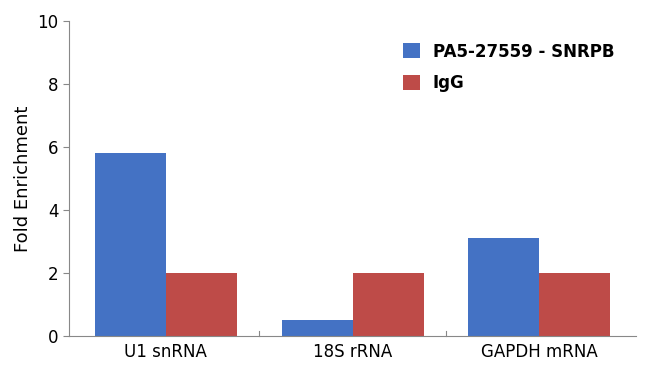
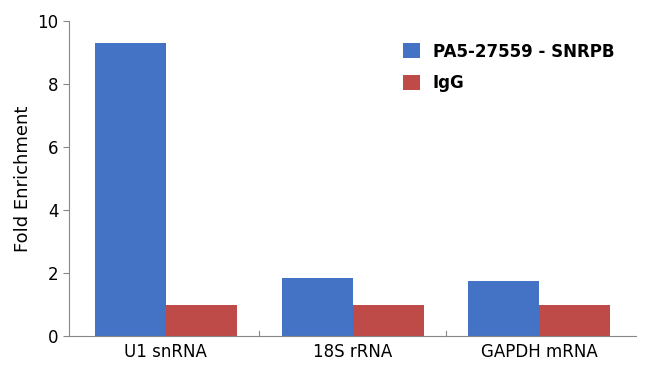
PA5-27559 - SNRPB/U1 snRNA: 5.80 -> 9.30
IgG/U1 snRNA: 2 -> 1
PA5-27559 - SNRPB/18S rRNA: 0.50 -> 1.85
IgG/18S rRNA: 2 -> 1
PA5-27559 - SNRPB/GAPDH mRNA: 3.10 -> 1.75
IgG/GAPDH mRNA: 2 -> 1
